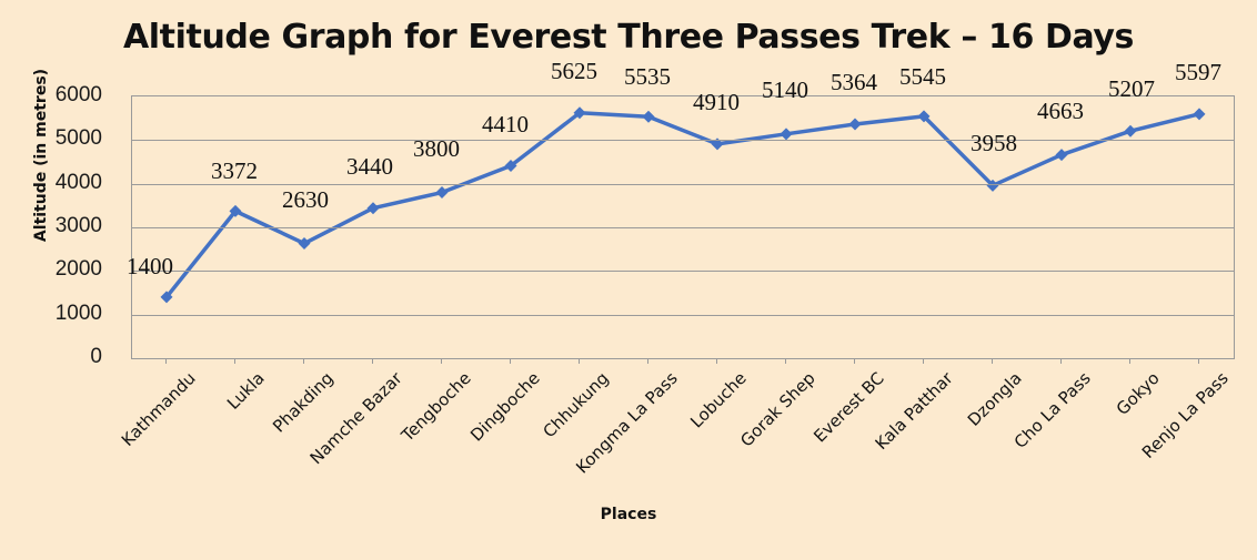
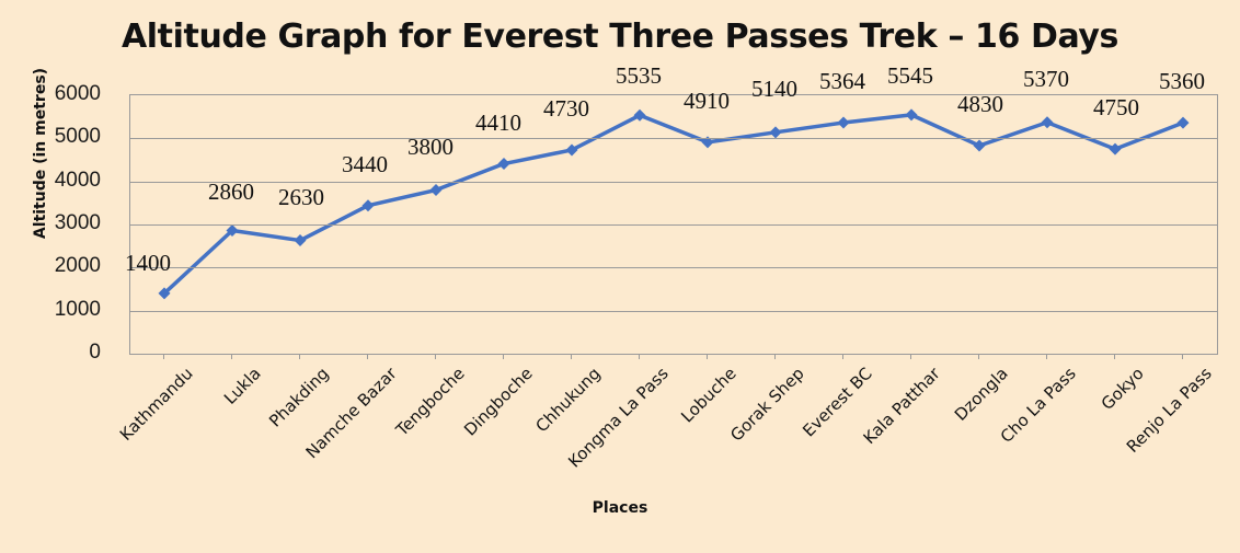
Lukla: 3372 -> 2860
Chhukung: 5625 -> 4730
Dzongla: 3958 -> 4830
Cho La Pass: 4663 -> 5370
Gokyo: 5207 -> 4750
Renjo La Pass: 5597 -> 5360
